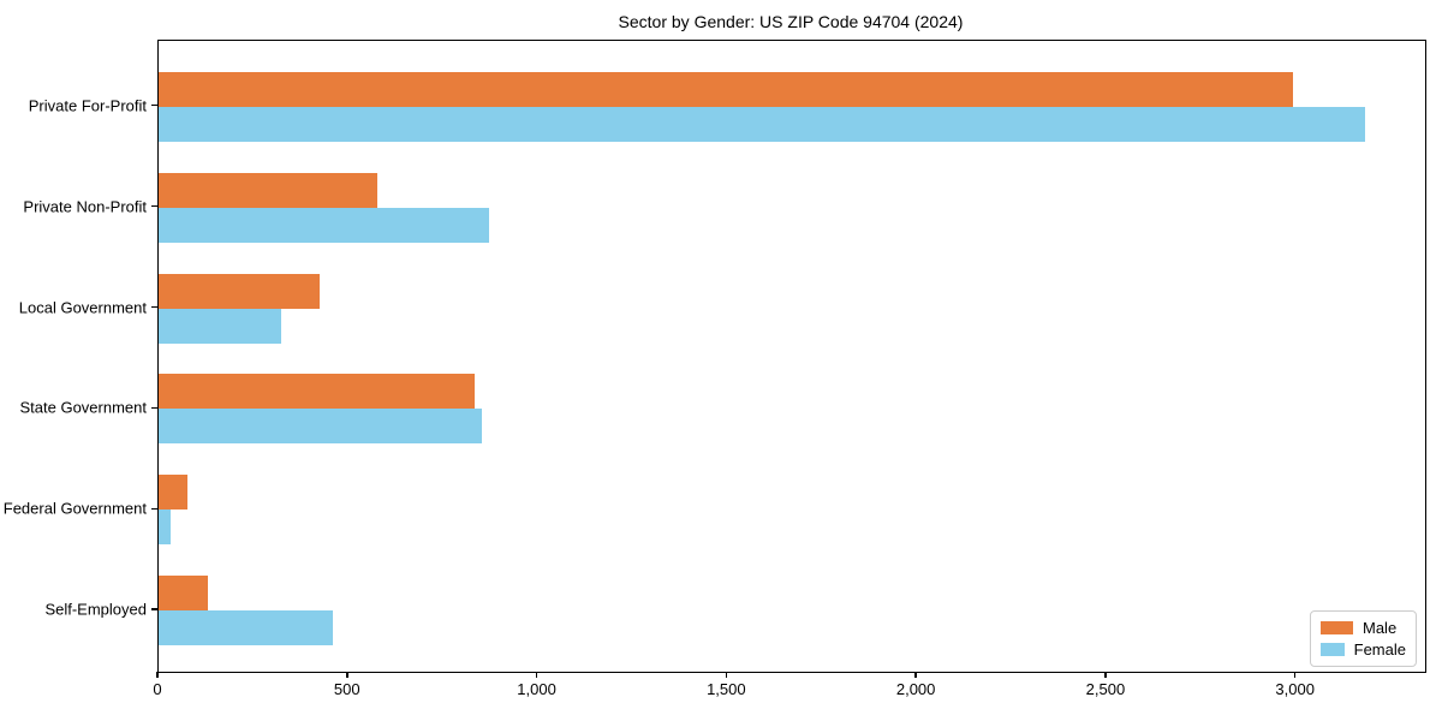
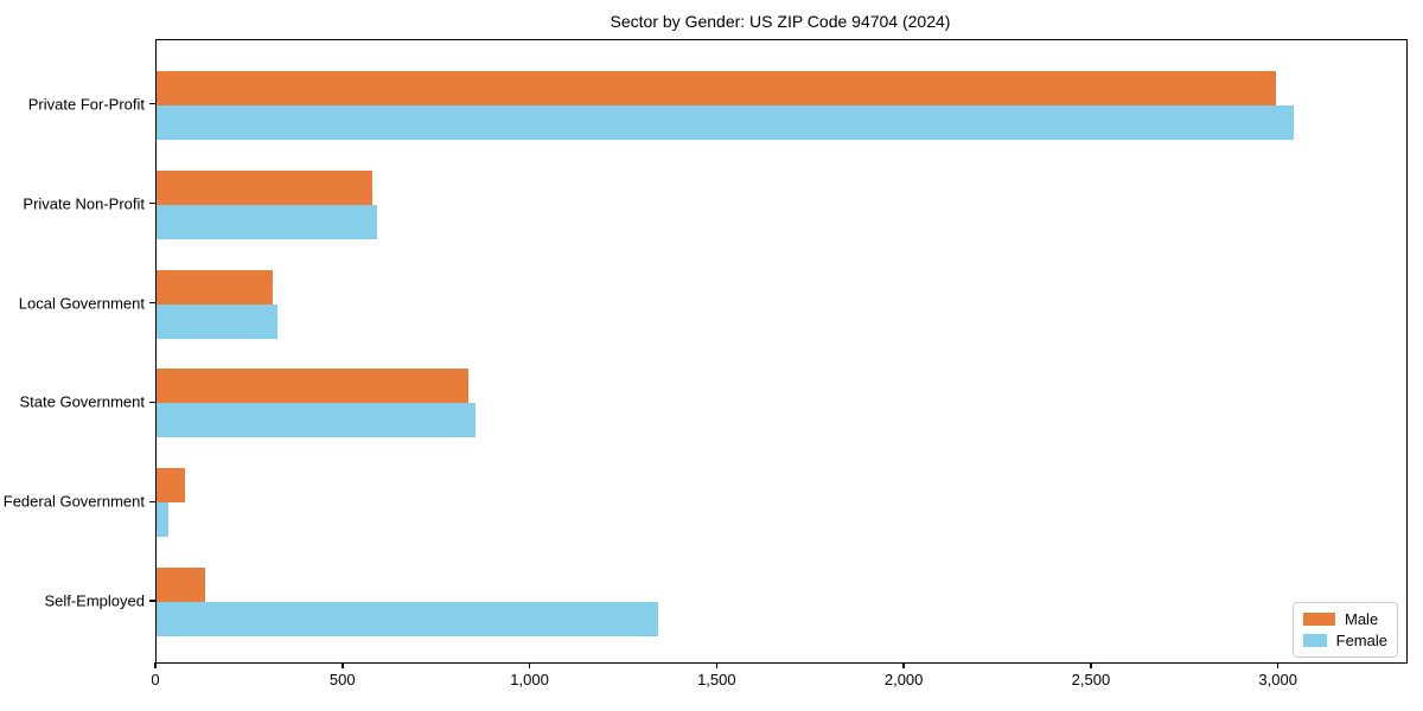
Female/Private For-Profit: 3180 -> 3040
Female/Private Non-Profit: 870 -> 590
Male/Local Government: 420 -> 310
Female/Self-Employed: 460 -> 1340
